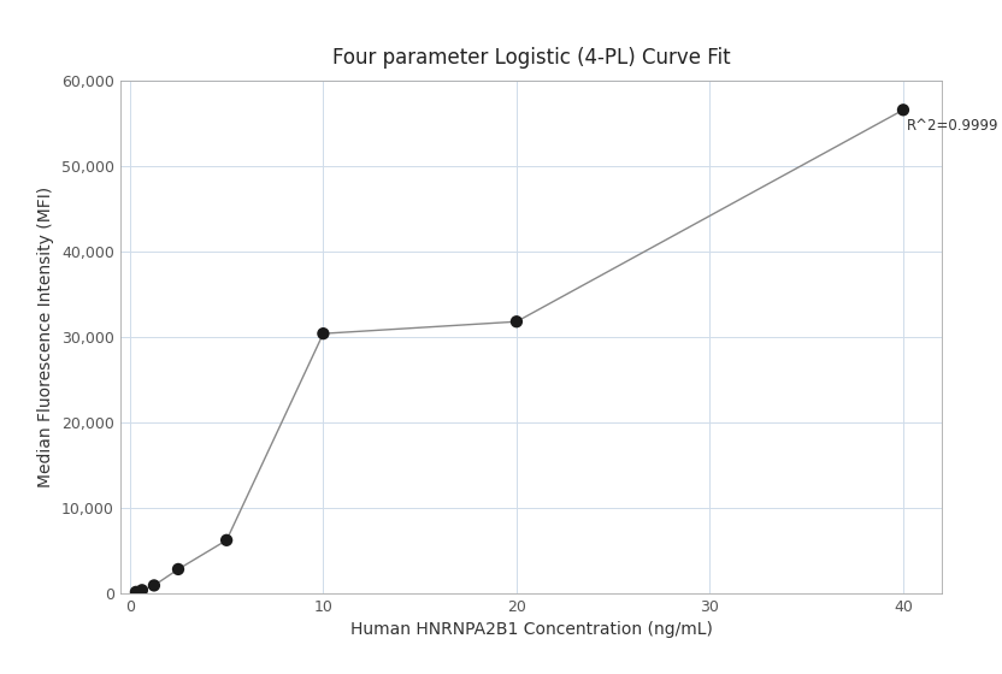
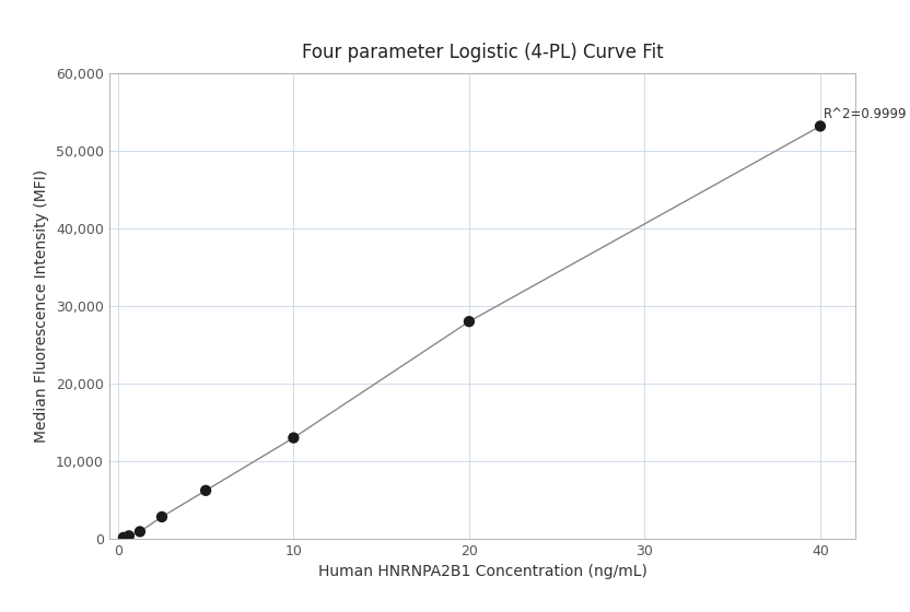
10: 30,400 -> 13,000
20: 31,800 -> 28,000
40: 56,600 -> 53,200
